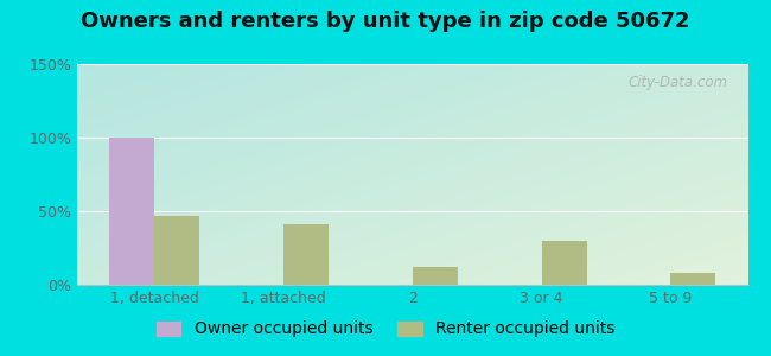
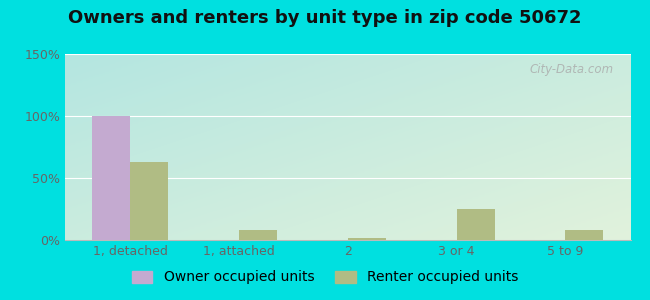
Renter occupied units/1, detached: 47% -> 63%
Renter occupied units/1, attached: 41% -> 8%
Renter occupied units/2: 12% -> 2%
Renter occupied units/3 or 4: 30% -> 25%
